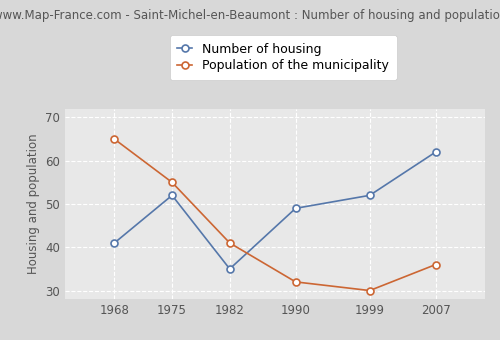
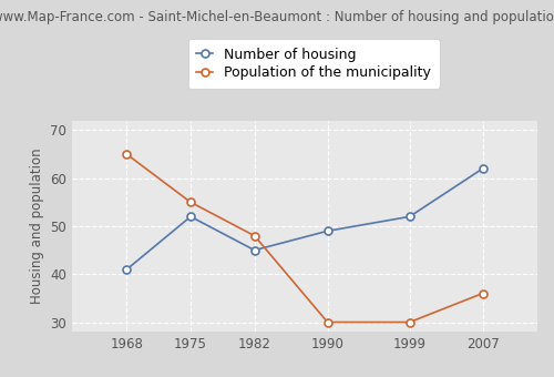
Number of housing/1982: 35 -> 45
Population of the municipality/1982: 41 -> 48
Population of the municipality/1990: 32 -> 30
